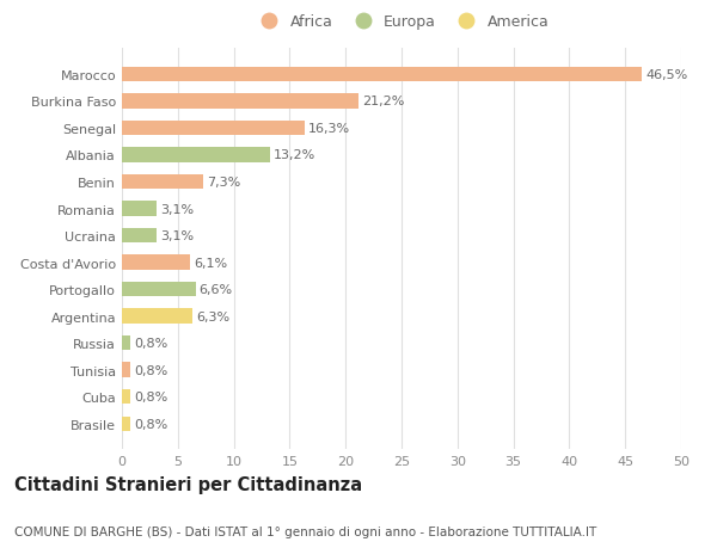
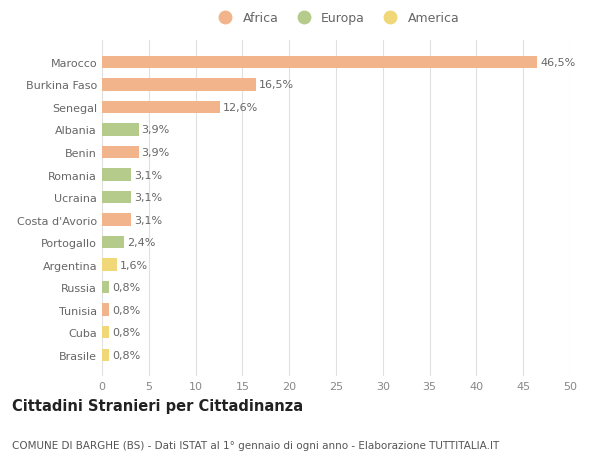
Burkina Faso: 21,2% -> 16,5%
Senegal: 16,3% -> 12,6%
Albania: 13,2% -> 3,9%
Benin: 7,3% -> 3,9%
Costa d'Avorio: 6,1% -> 3,1%
Portogallo: 6,6% -> 2,4%
Argentina: 6,3% -> 1,6%
